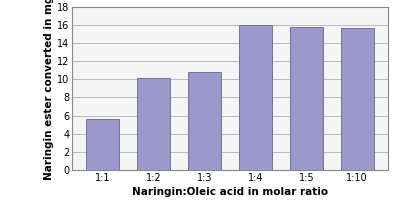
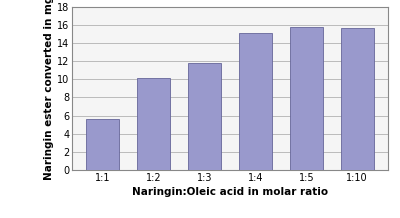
1:3: 10.8 -> 11.8
1:4: 16.0 -> 15.1
